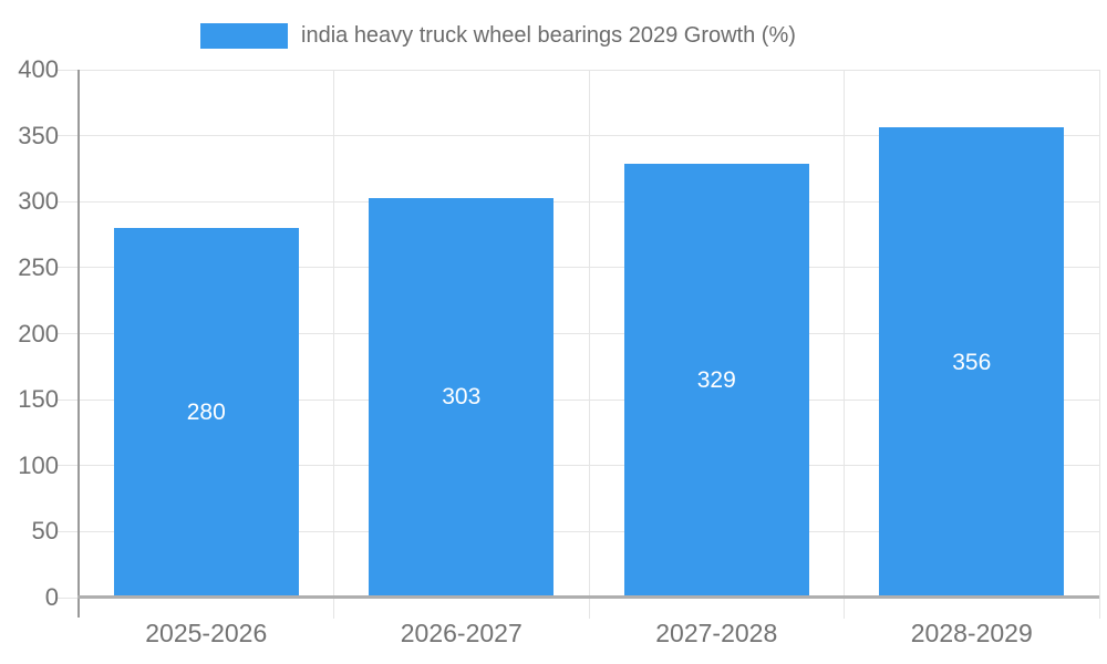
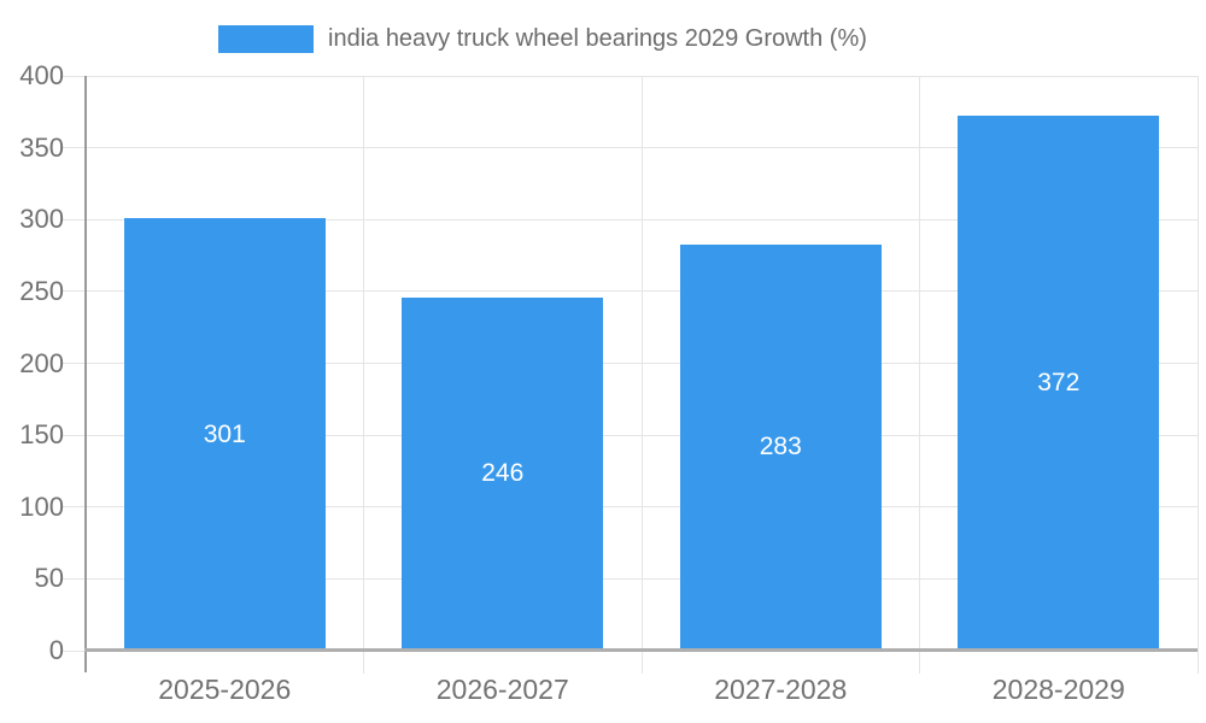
2025-2026: 280 -> 301
2026-2027: 303 -> 246
2027-2028: 329 -> 283
2028-2029: 356 -> 372
